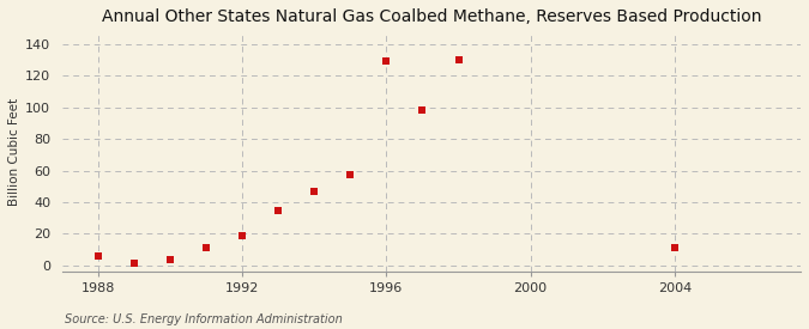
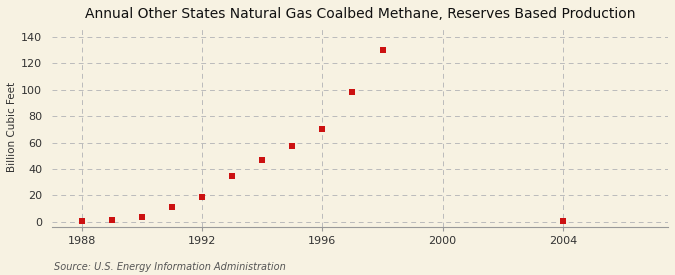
1988: 6 -> 0
1996: 129 -> 70
2004: 11 -> 0
